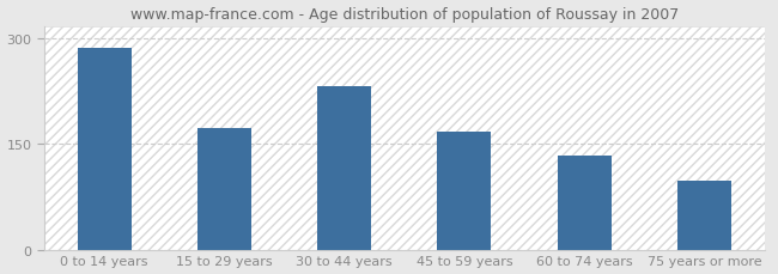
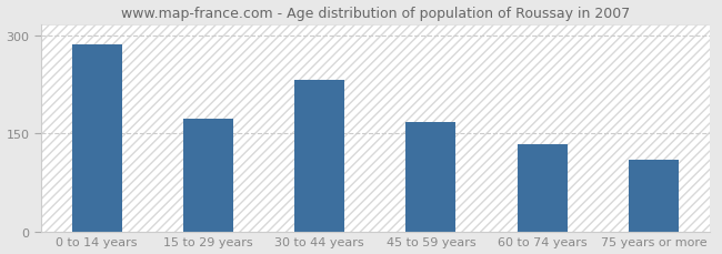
75 years or more: 98 -> 110
